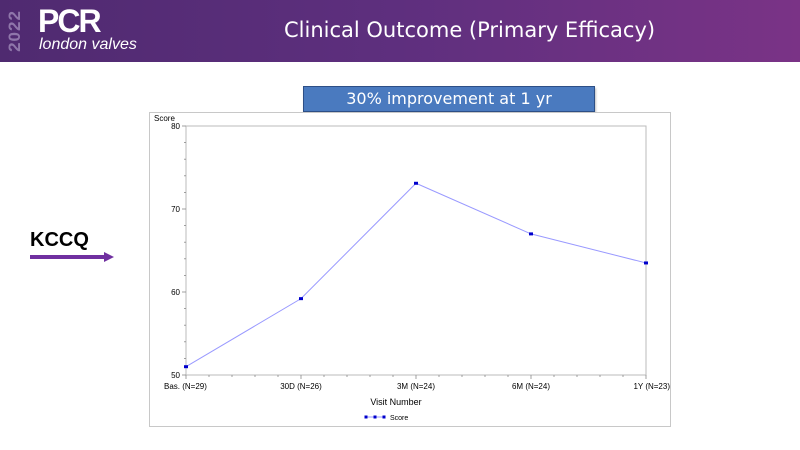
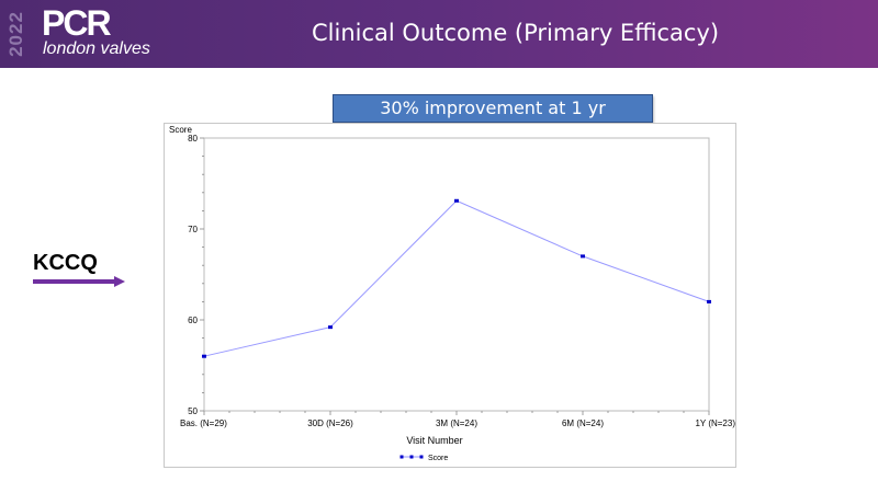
Bas. (N=29): 51 -> 56
1Y (N=23): 64 -> 62
